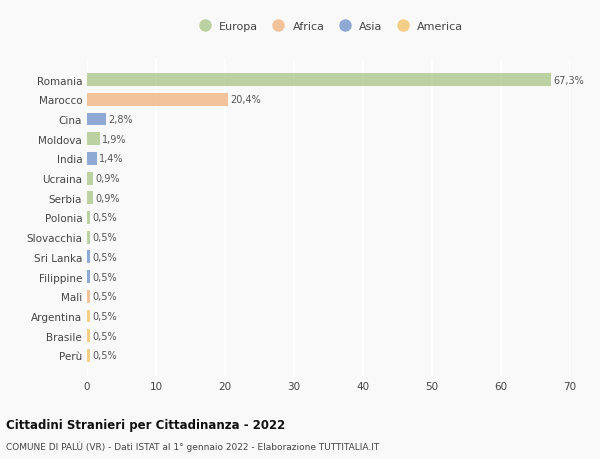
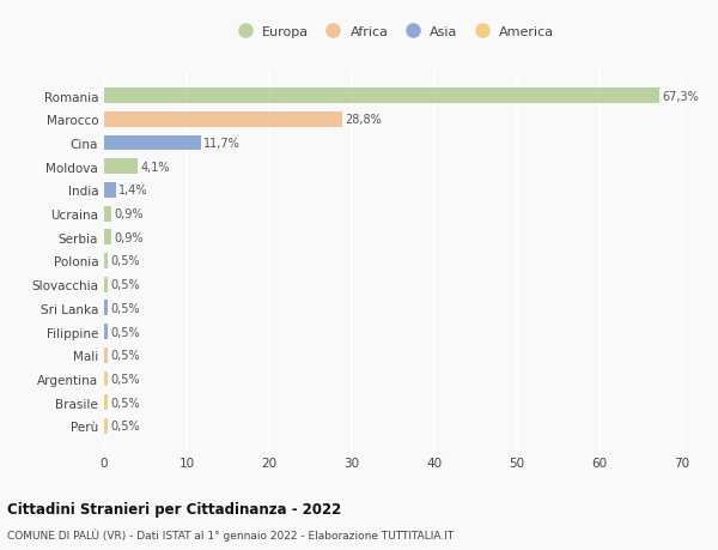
Marocco: 20,4% -> 28,8%
Cina: 2,8% -> 11,7%
Moldova: 1,9% -> 4,1%
